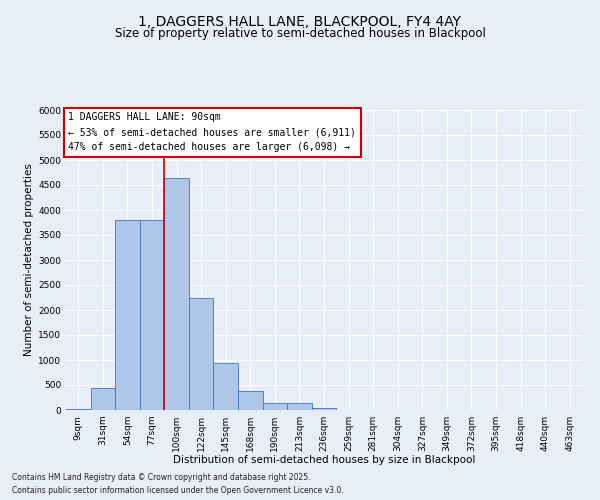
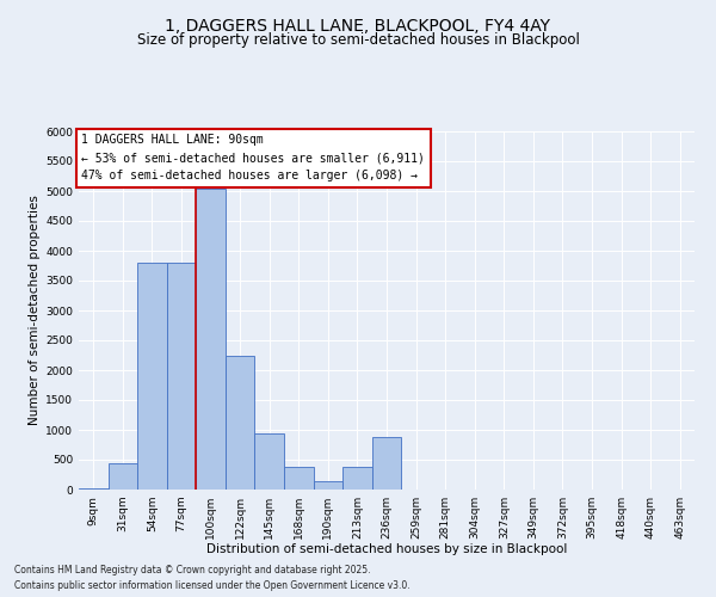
100sqm: 4650 -> 5040
213sqm: 150 -> 380
236sqm: 50 -> 880
